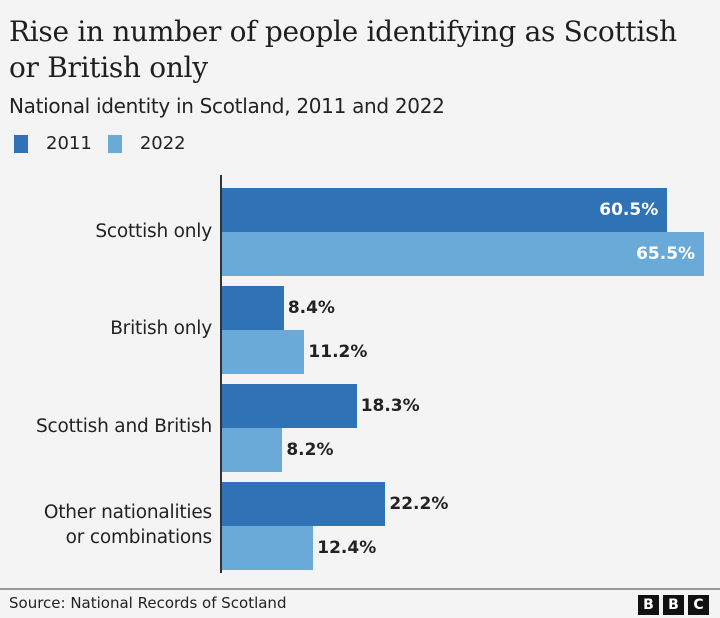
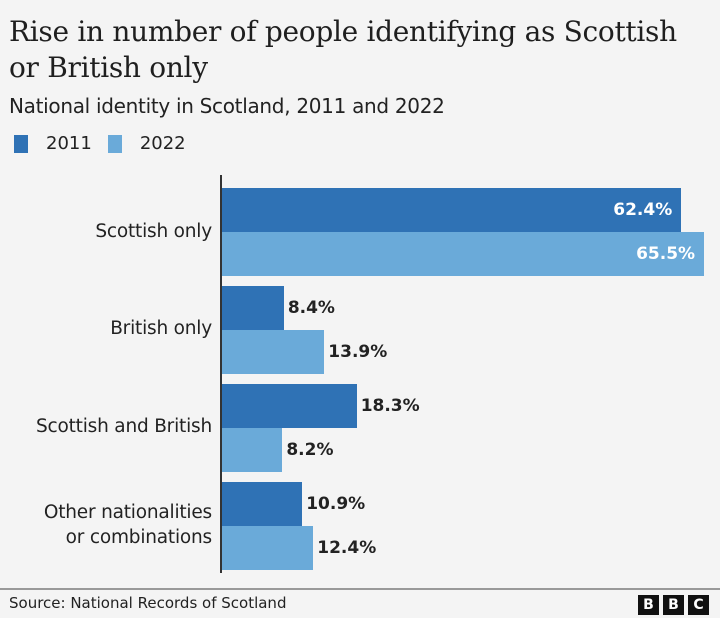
2011/Scottish only: 60.5% -> 62.4%
2022/British only: 11.2% -> 13.9%
2011/Other nationalities or combinations: 22.2% -> 10.9%
